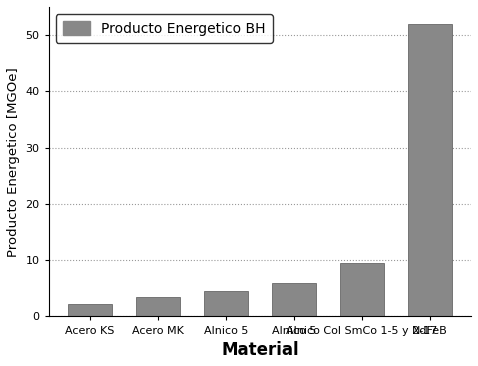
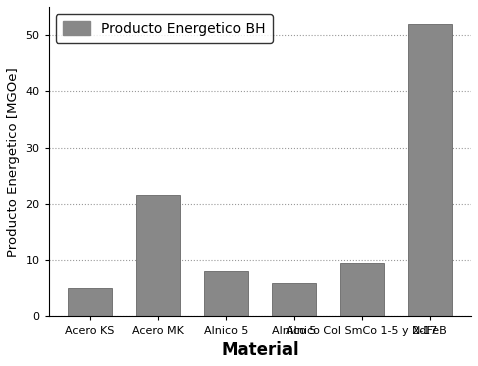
Acero KS: 2.2 -> 5.0
Acero MK: 3.5 -> 21.6
Alnico 5: 4.5 -> 8.0
